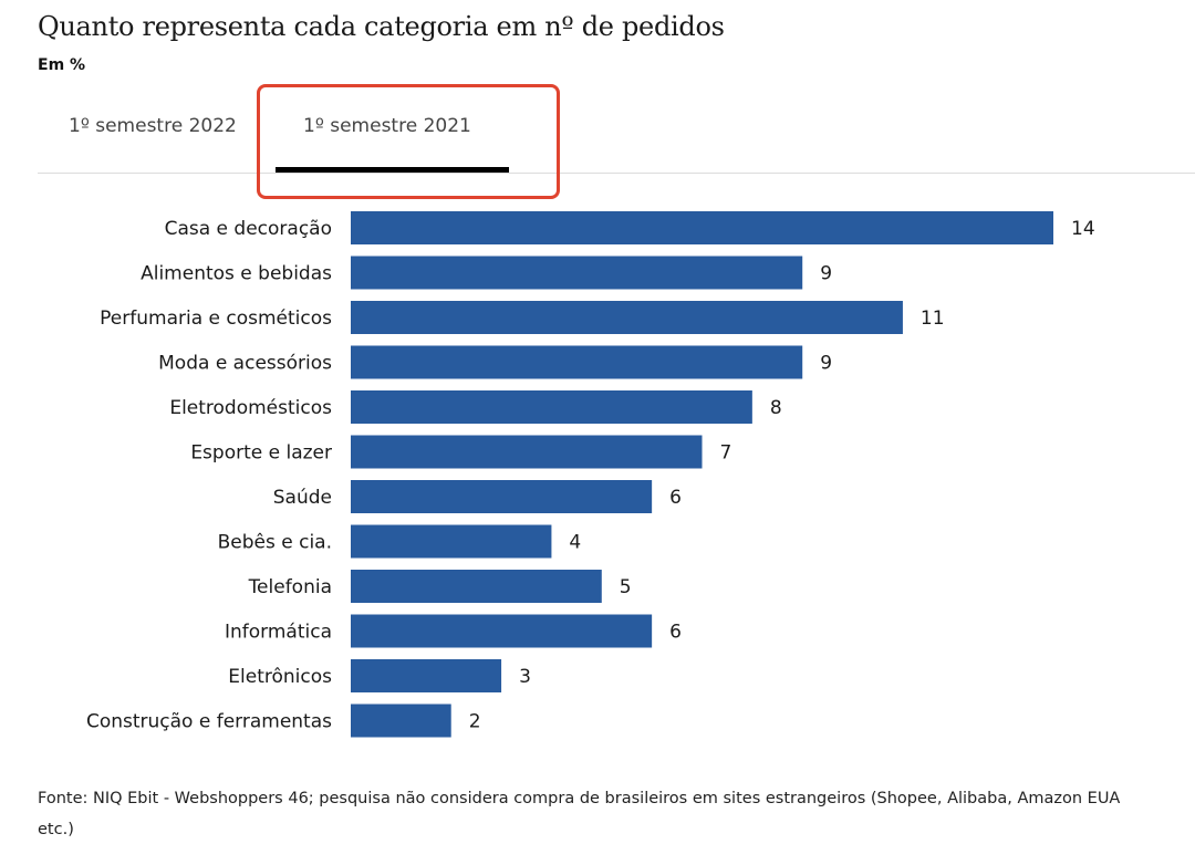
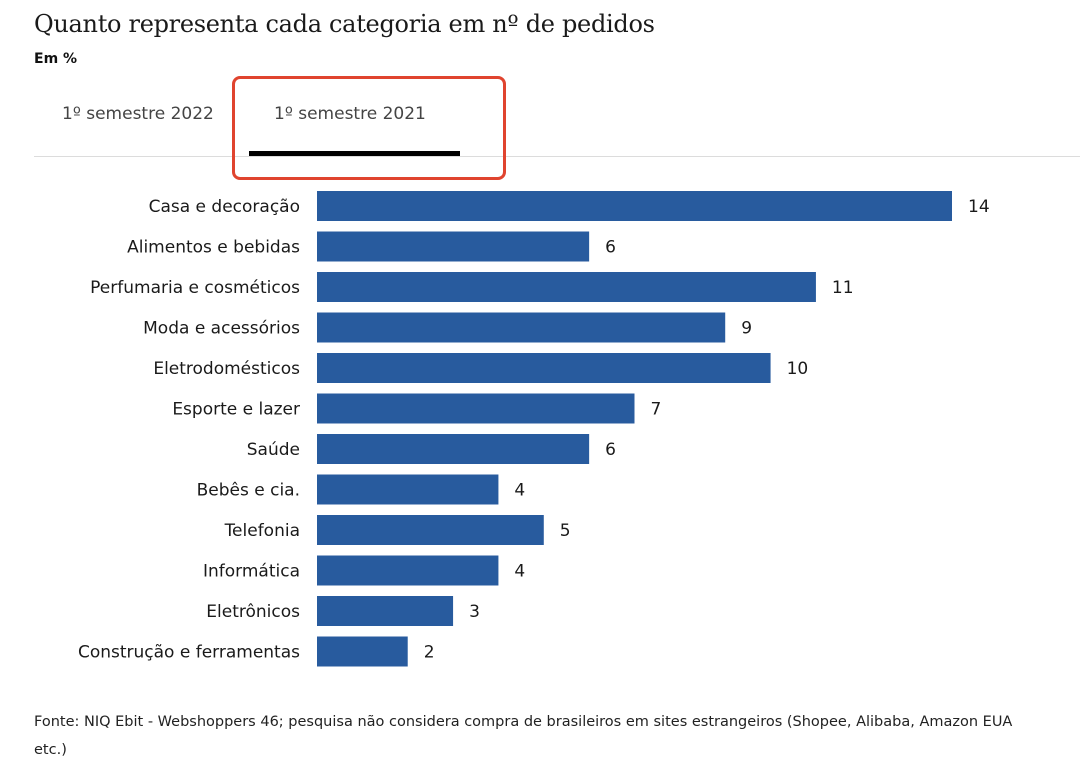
Alimentos e bebidas: 9 -> 6
Eletrodomésticos: 8 -> 10
Informática: 6 -> 4
